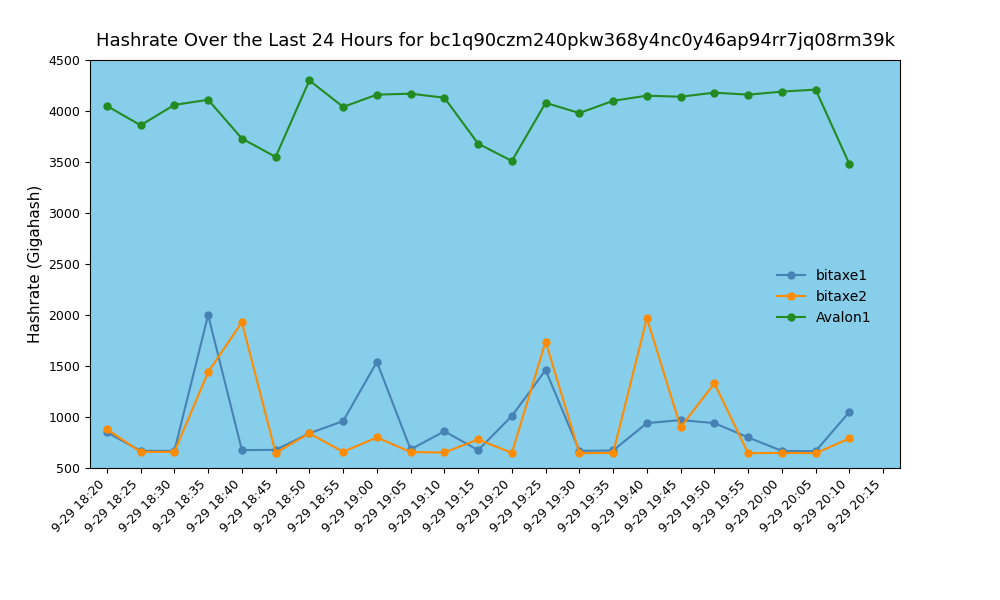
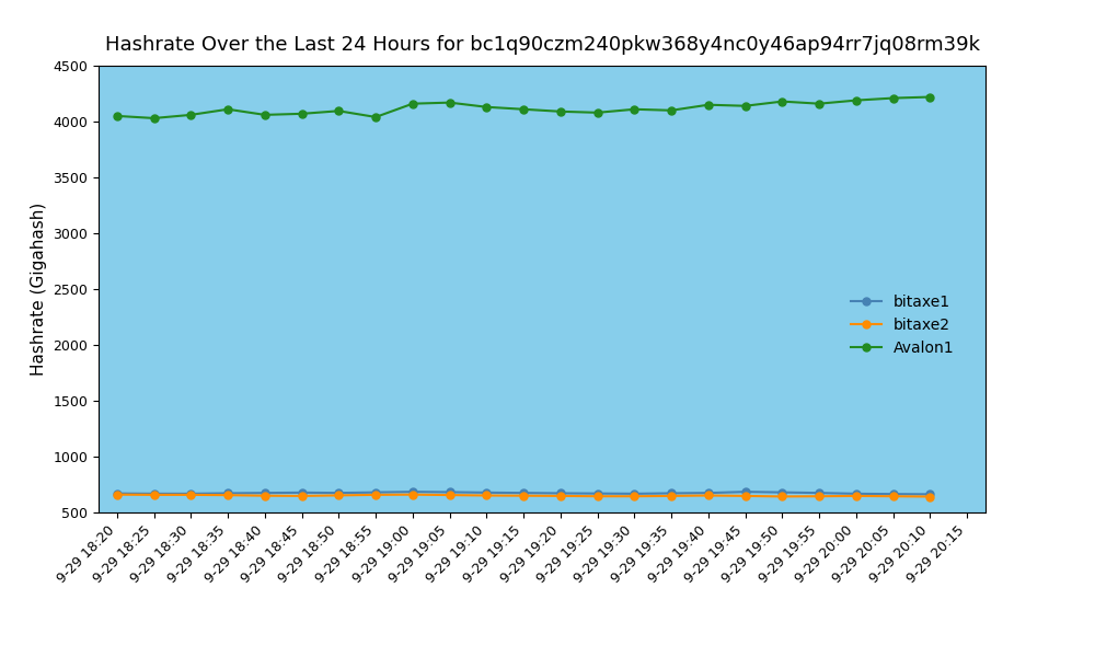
bitaxe1/9-29 18:20: 850 -> 670
bitaxe2/9-29 18:20: 880 -> 660
Avalon1/9-29 18:25: 3860 -> 4030
bitaxe1/9-29 18:35: 2000 -> 670
bitaxe2/9-29 18:35: 1440 -> 660
bitaxe2/9-29 18:40: 1930 -> 650
Avalon1/9-29 18:40: 3730 -> 4060
Avalon1/9-29 18:45: 3550 -> 4070
bitaxe1/9-29 18:50: 840 -> 680
bitaxe2/9-29 18:50: 840 -> 650
Avalon1/9-29 18:50: 4300 -> 4100
bitaxe1/9-29 18:55: 960 -> 680
bitaxe1/9-29 19:00: 1540 -> 680
bitaxe2/9-29 19:00: 800 -> 660
bitaxe1/9-29 19:10: 860 -> 680
bitaxe2/9-29 19:15: 780 -> 650
Avalon1/9-29 19:15: 3680 -> 4110
bitaxe1/9-29 19:20: 1010 -> 670
Avalon1/9-29 19:20: 3510 -> 4090
bitaxe1/9-29 19:25: 1460 -> 670
bitaxe2/9-29 19:25: 1740 -> 640
Avalon1/9-29 19:30: 3980 -> 4110
bitaxe1/9-29 19:40: 940 -> 680
bitaxe2/9-29 19:40: 1970 -> 650
bitaxe1/9-29 19:45: 970 -> 680
bitaxe2/9-29 19:45: 900 -> 650
bitaxe1/9-29 19:50: 940 -> 680
bitaxe2/9-29 19:50: 1330 -> 640
bitaxe1/9-29 19:55: 800 -> 680
bitaxe1/9-29 20:10: 1050 -> 660
bitaxe2/9-29 20:10: 790 -> 640
Avalon1/9-29 20:10: 3480 -> 4220
